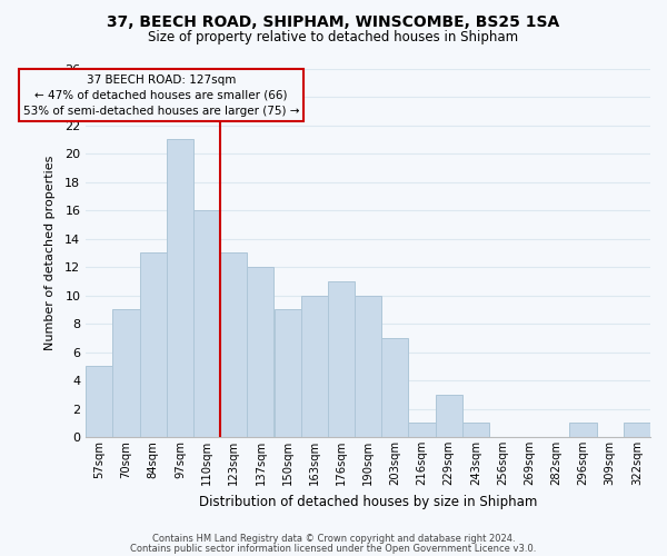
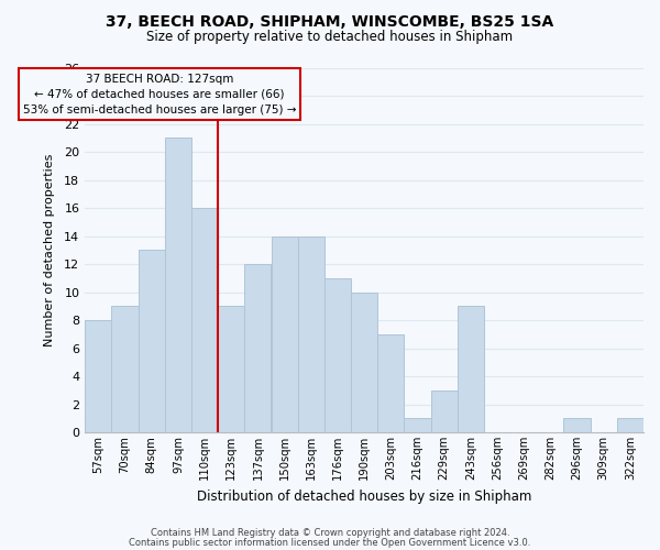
57sqm: 5 -> 8
123sqm: 13 -> 9
150sqm: 9 -> 14
163sqm: 10 -> 14
243sqm: 1 -> 9
